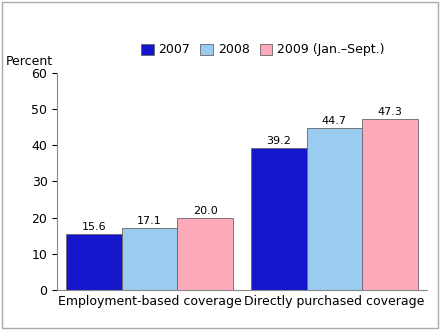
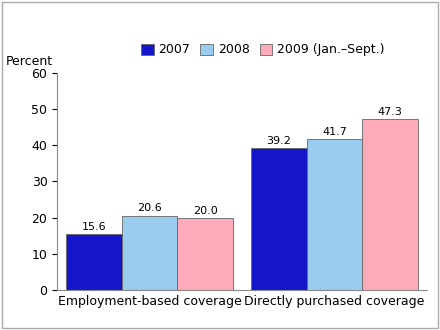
2008/Employment-based coverage: 17.1 -> 20.6
2008/Directly purchased coverage: 44.7 -> 41.7
